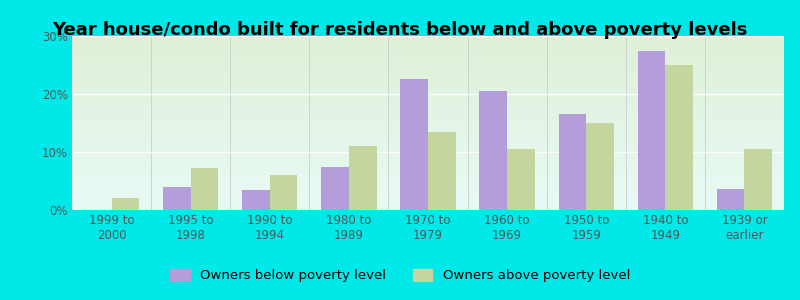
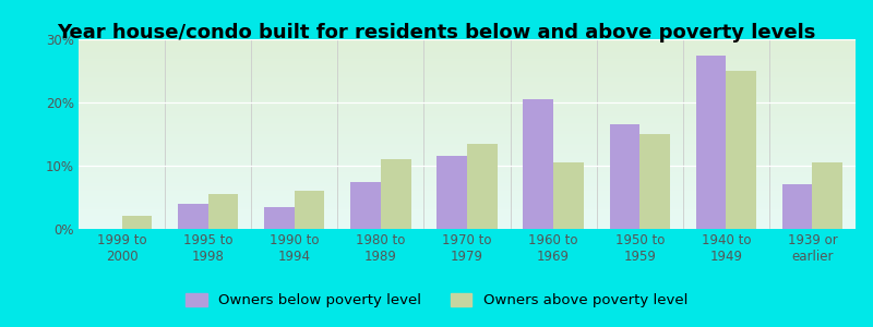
Owners above poverty level/1995 to 1998: 7.2% -> 5.5%
Owners below poverty level/1970 to 1979: 22.6% -> 11.5%
Owners below poverty level/1939 or earlier: 3.6% -> 7.0%
